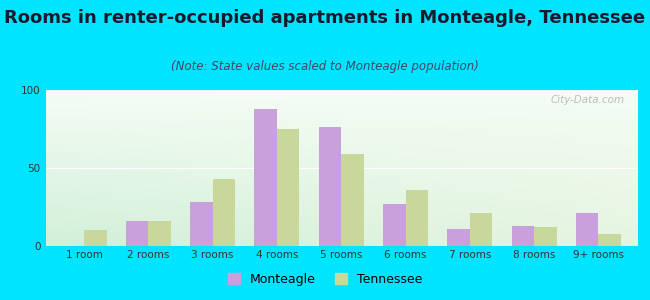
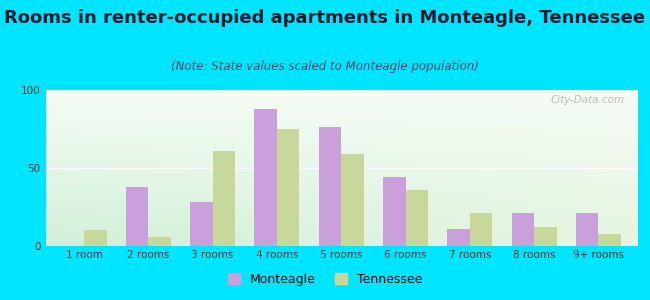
Monteagle/2 rooms: 16 -> 38
Tennessee/2 rooms: 16 -> 6
Tennessee/3 rooms: 43 -> 61
Monteagle/6 rooms: 27 -> 44
Monteagle/8 rooms: 13 -> 21
